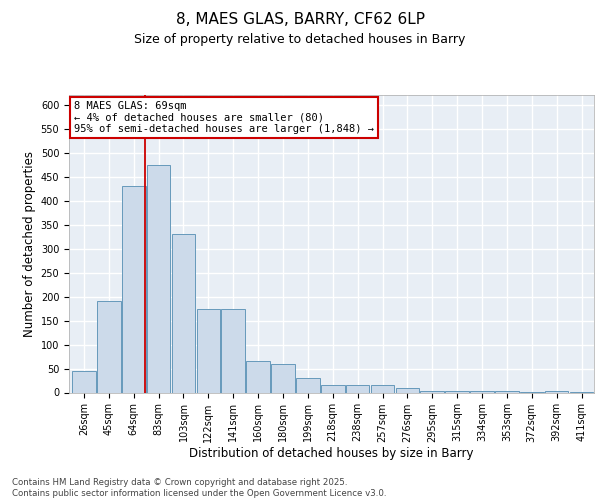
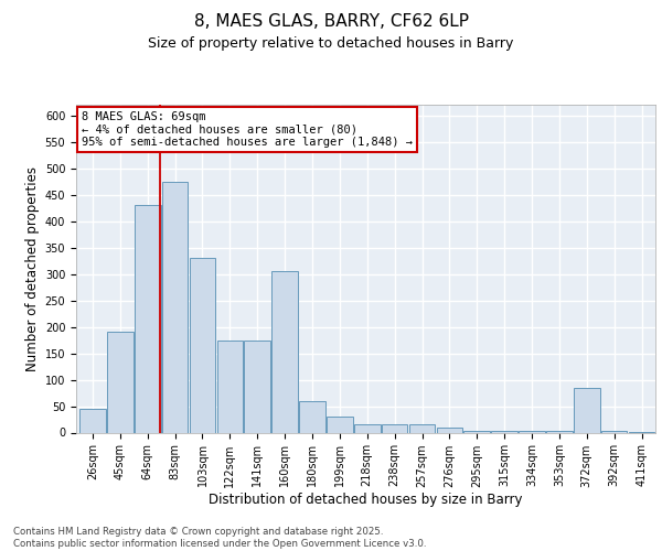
160sqm: 65 -> 305
372sqm: 2 -> 85
